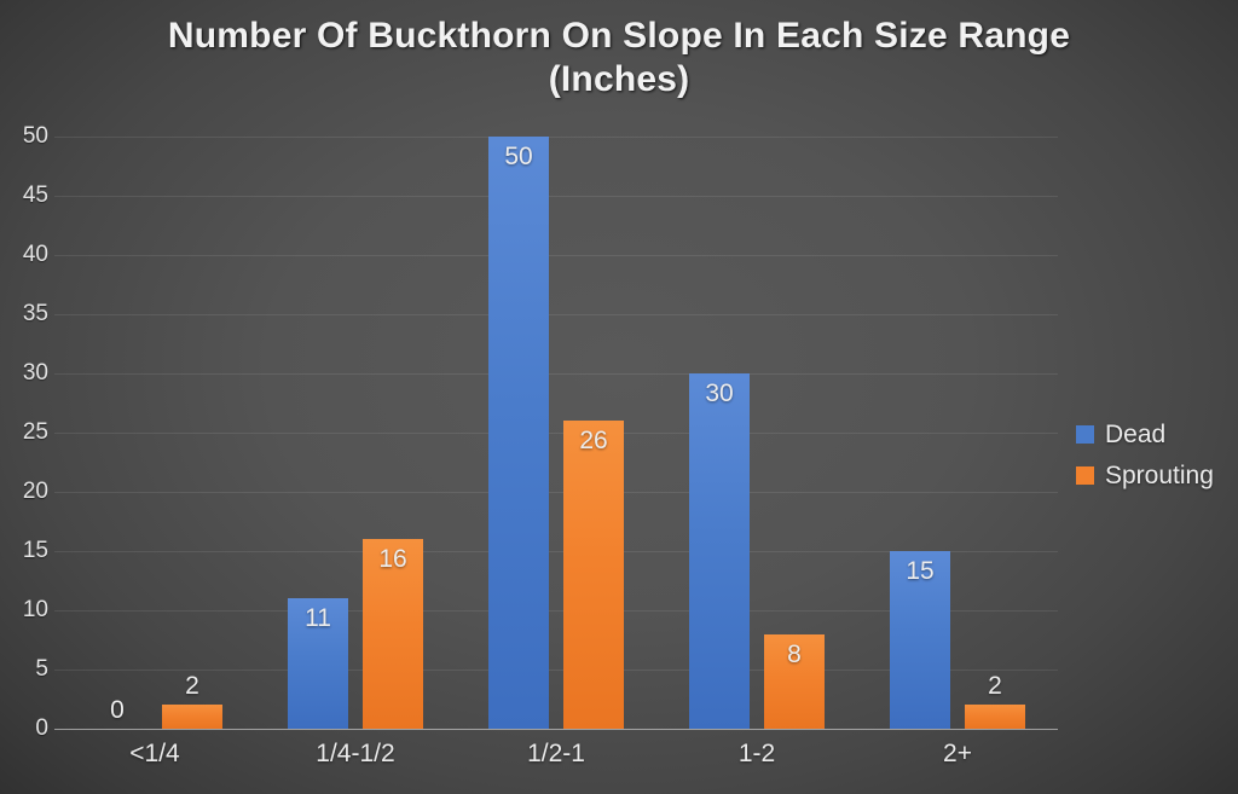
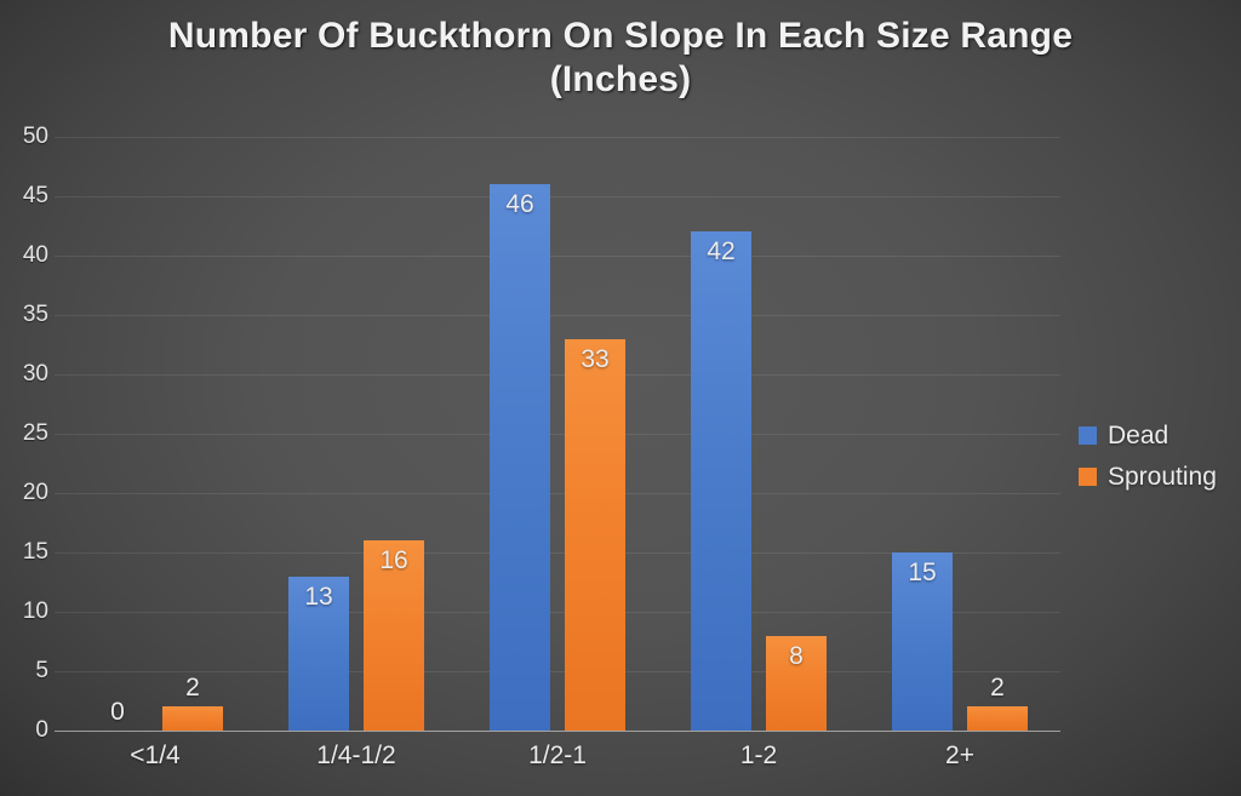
Dead/1/4-1/2: 11 -> 13
Dead/1/2-1: 50 -> 46
Sprouting/1/2-1: 26 -> 33
Dead/1-2: 30 -> 42
